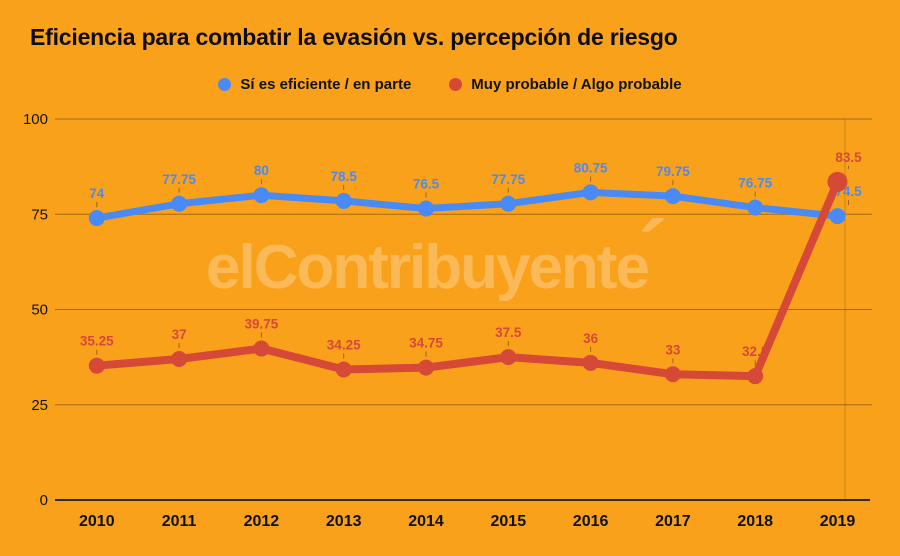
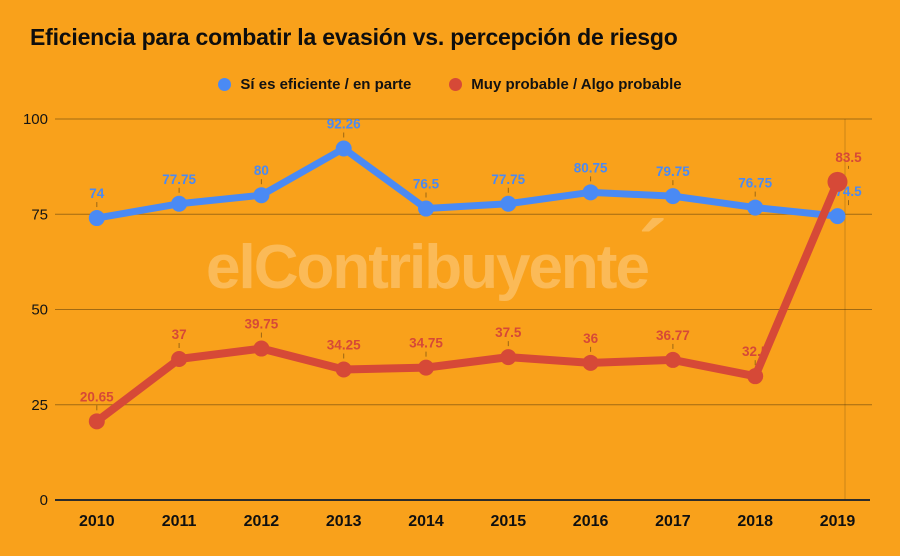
Muy probable / Algo probable/2010: 35.25 -> 20.65
Sí es eficiente / en parte/2013: 78.5 -> 92.26
Muy probable / Algo probable/2017: 33 -> 36.77
